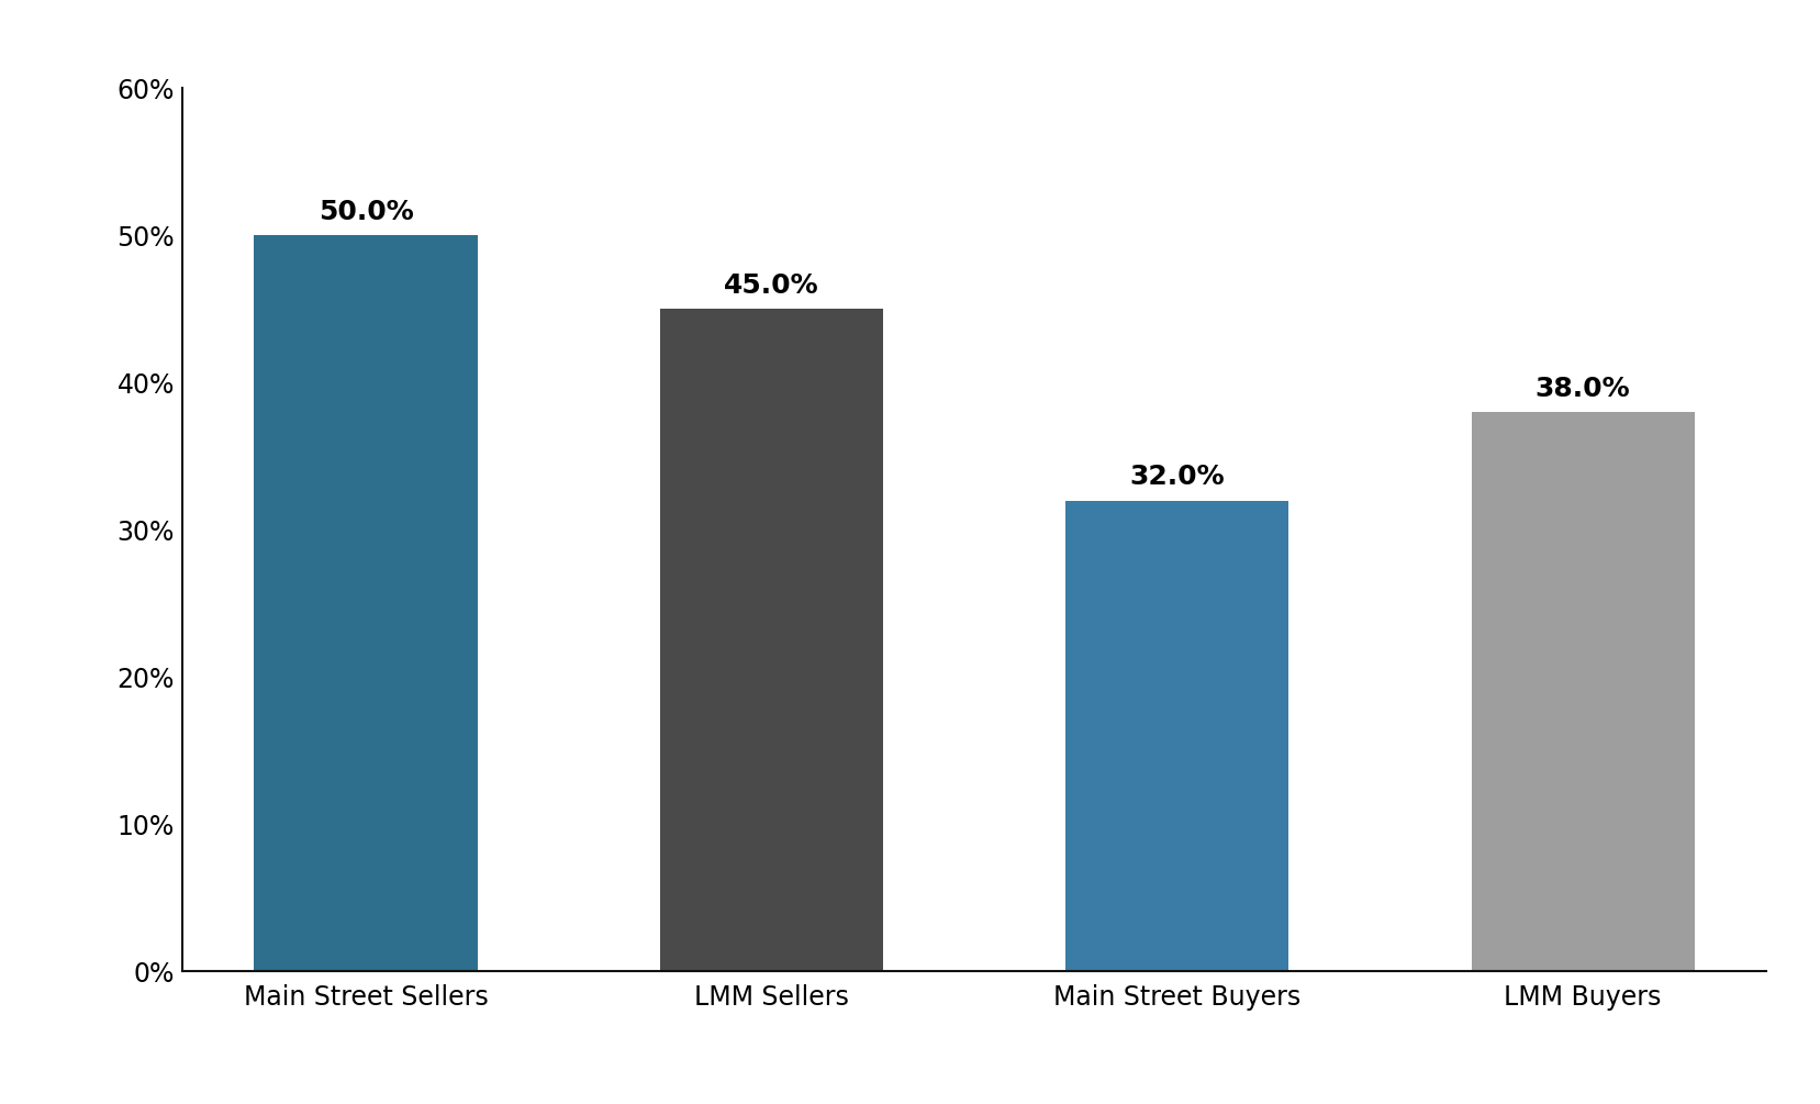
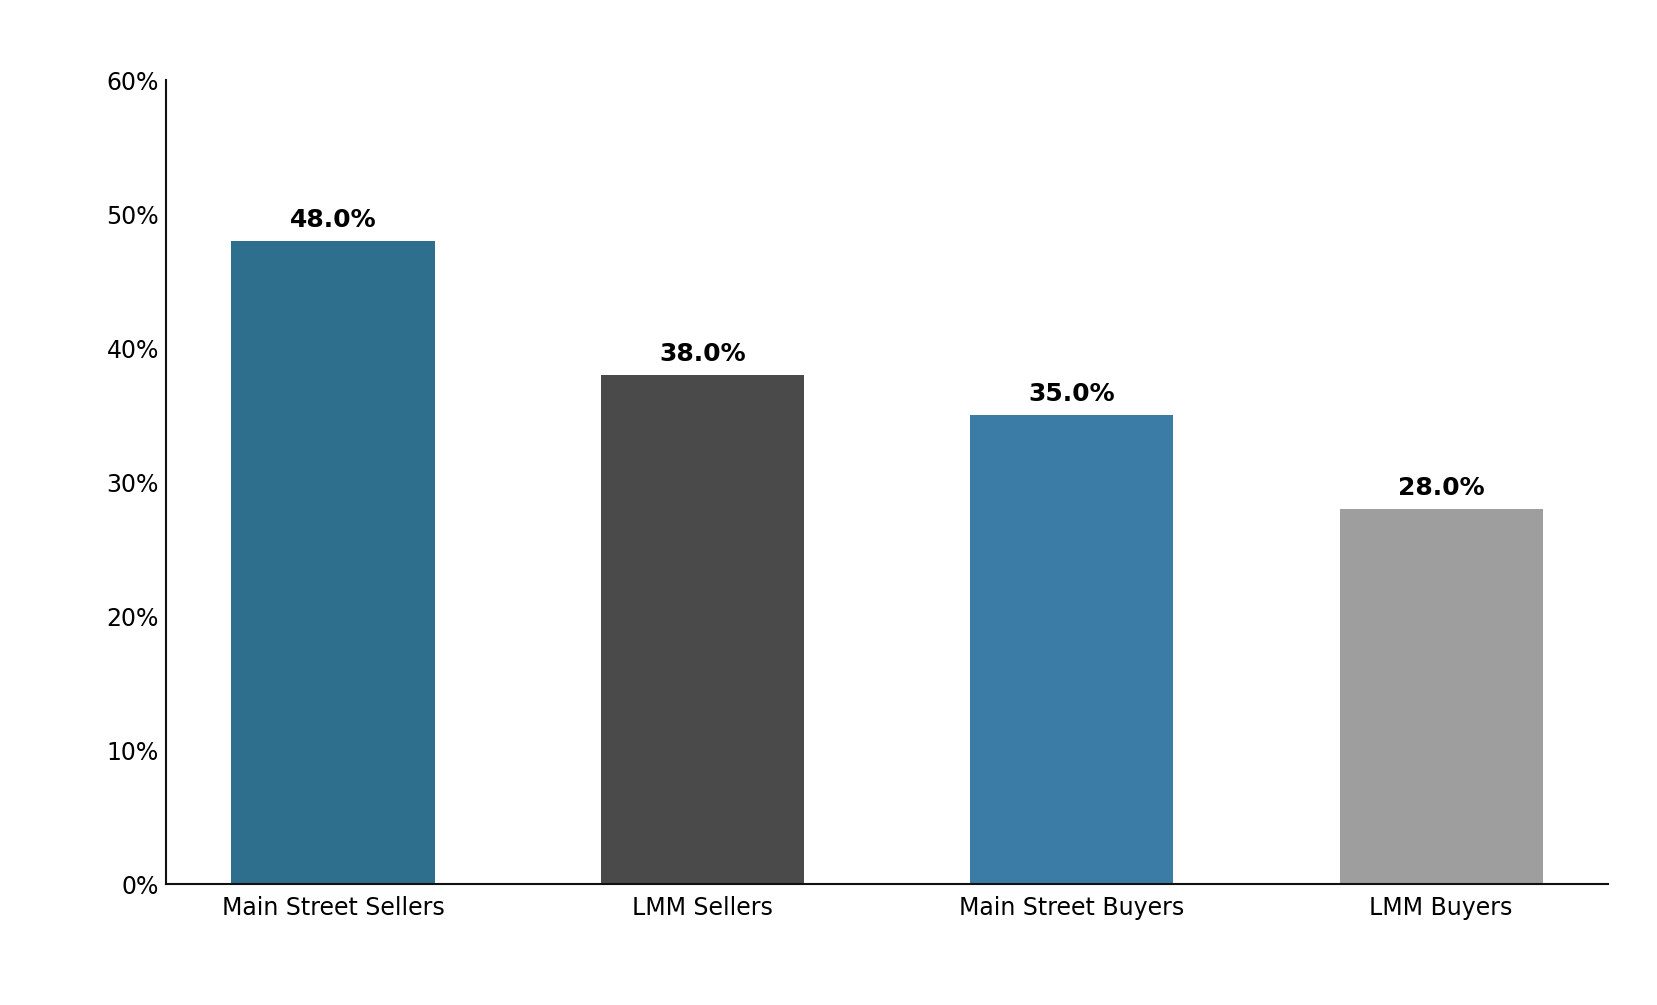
Main Street Sellers: 50.0% -> 48.0%
LMM Sellers: 45.0% -> 38.0%
Main Street Buyers: 32.0% -> 35.0%
LMM Buyers: 38.0% -> 28.0%
